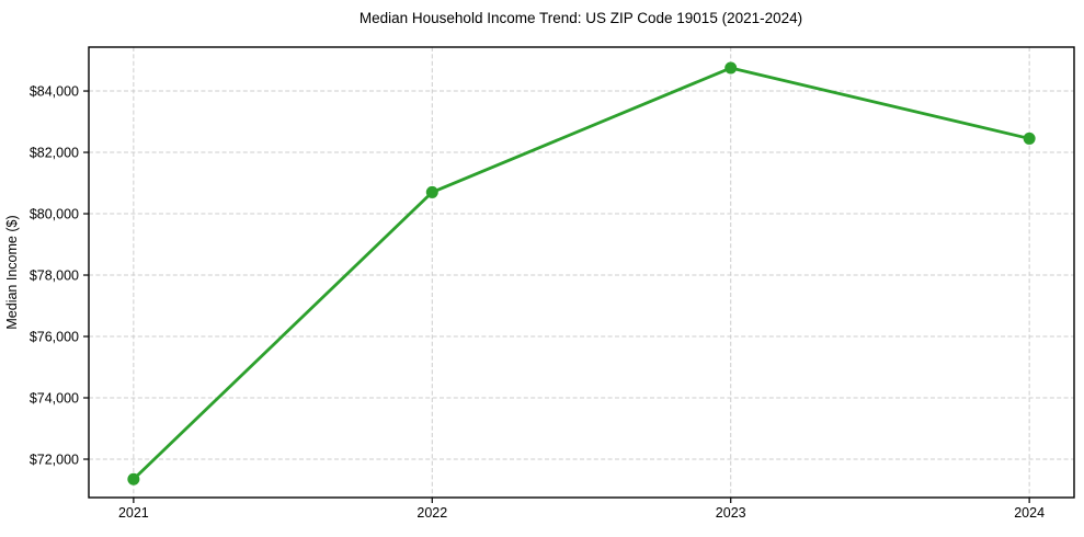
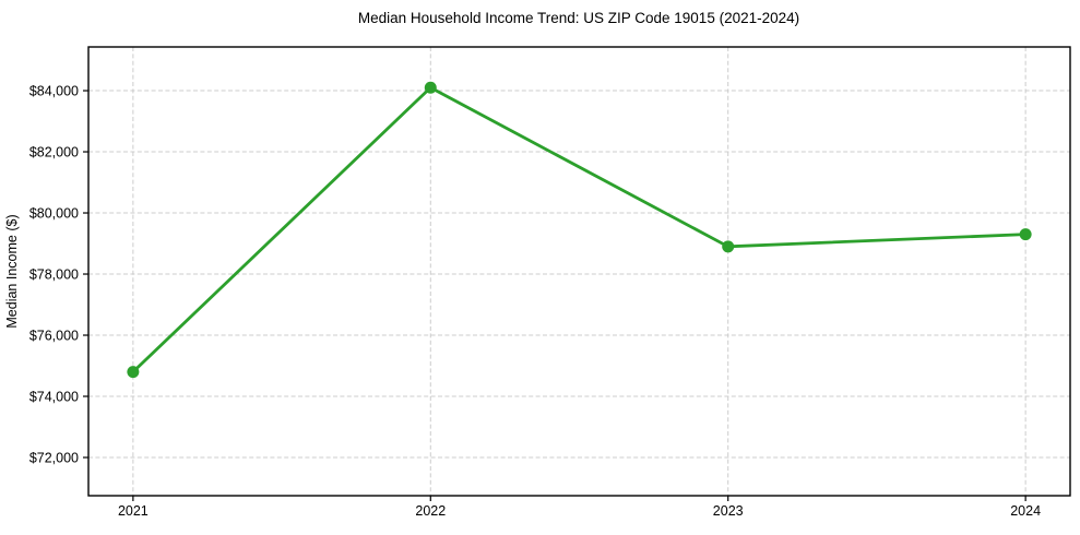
2021: $71400 -> $74800
2022: $80700 -> $84100
2023: $84800 -> $78900
2024: $82400 -> $79300
